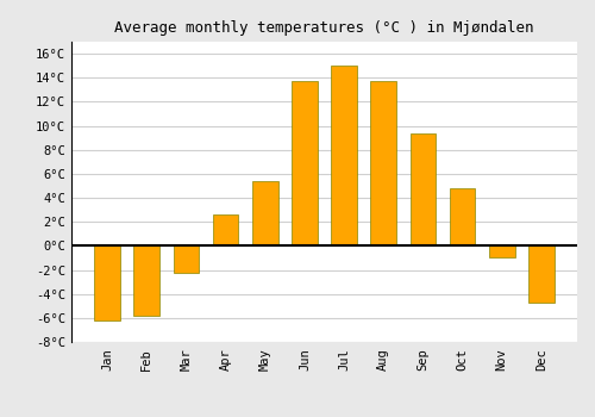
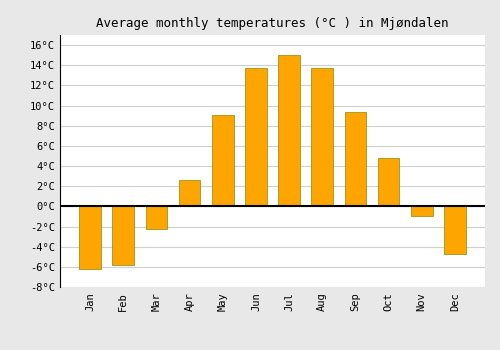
May: 5.4°C -> 9.1°C
